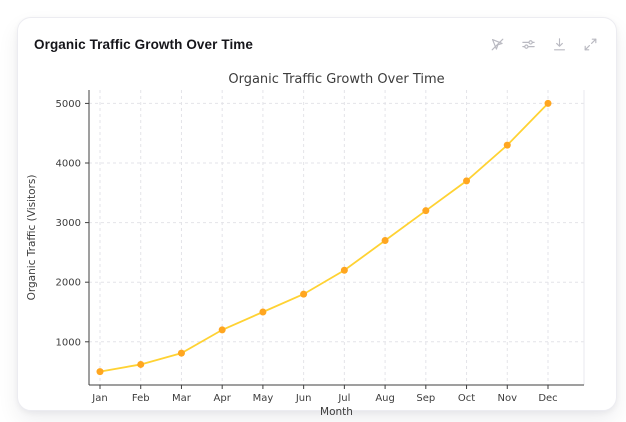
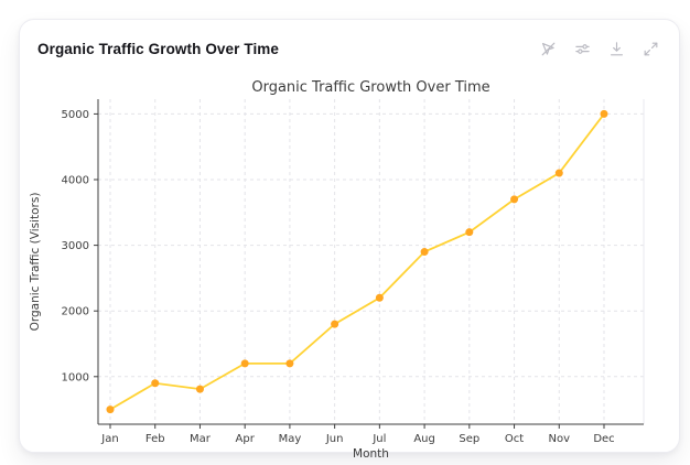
Feb: 600 -> 900
May: 1500 -> 1200
Aug: 2700 -> 2900
Nov: 4300 -> 4100
